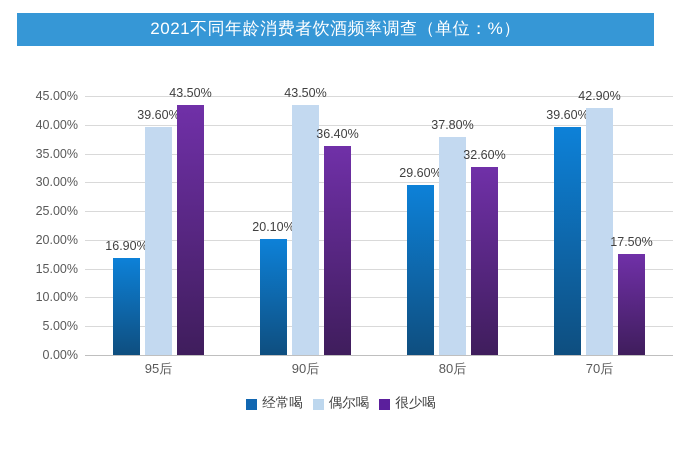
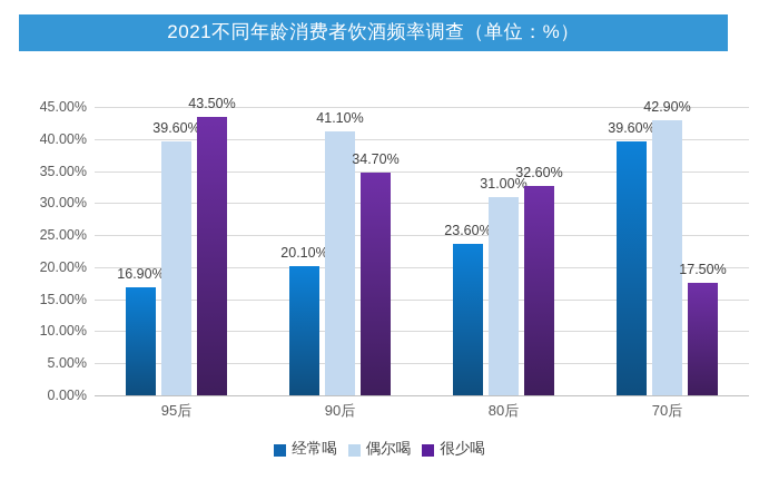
偶尔喝/90后: 43.50% -> 41.10%
很少喝/90后: 36.40% -> 34.70%
经常喝/80后: 29.60% -> 23.60%
偶尔喝/80后: 37.80% -> 31.00%
